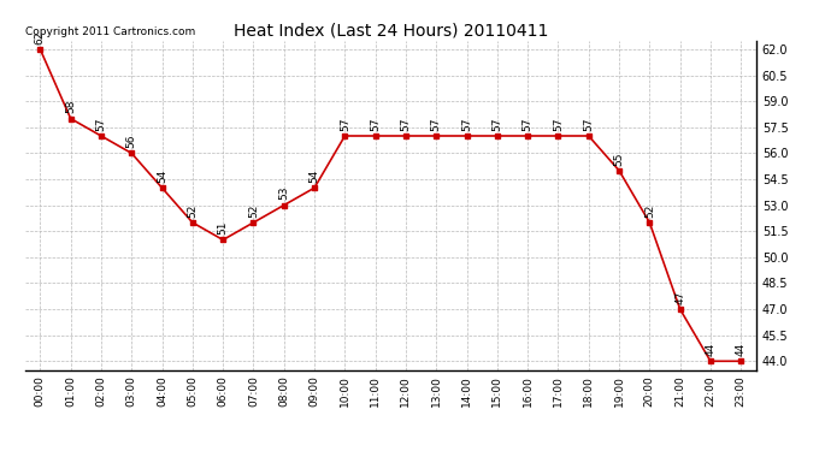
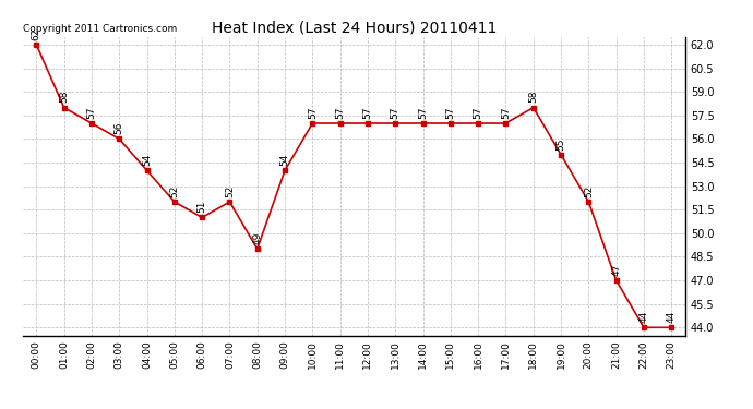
08:00: 53 -> 49
18:00: 57 -> 58
